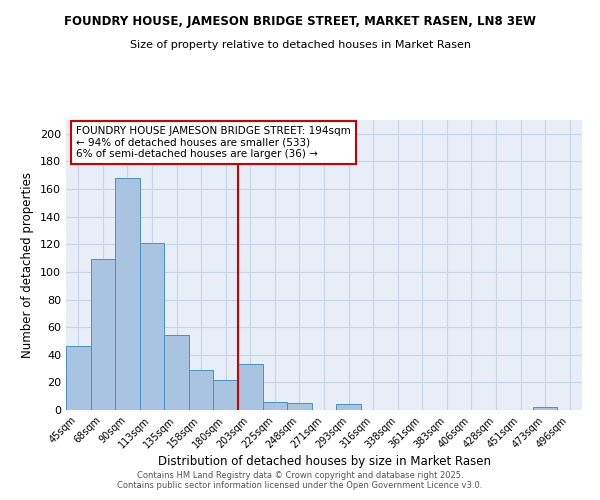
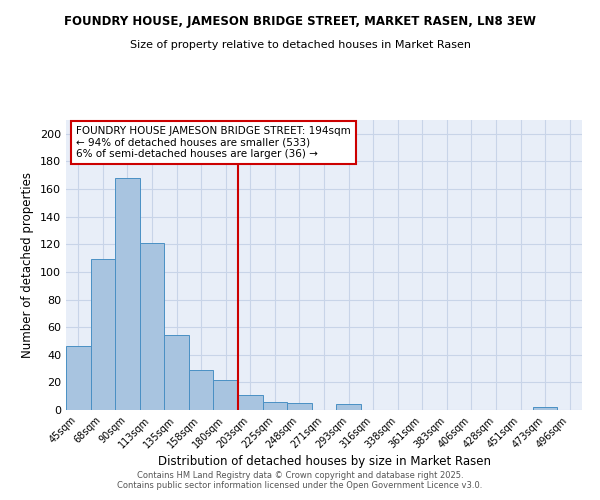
203sqm: 33 -> 11
